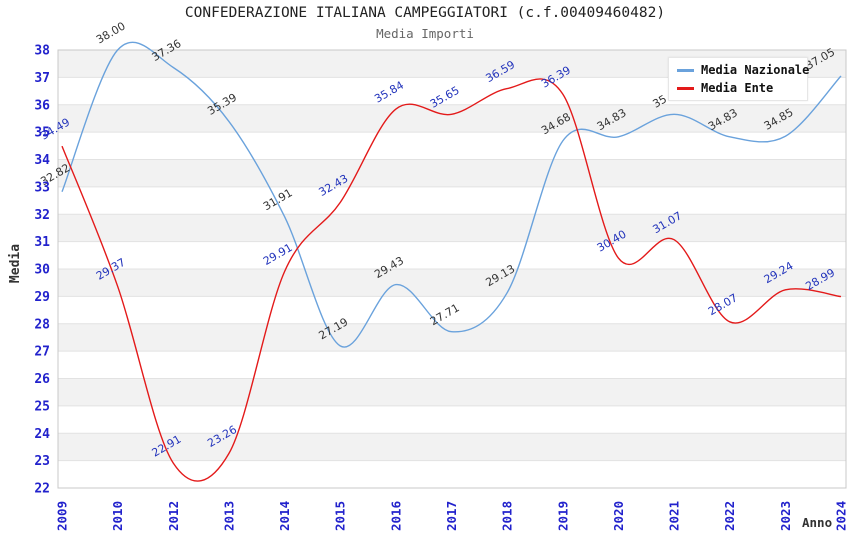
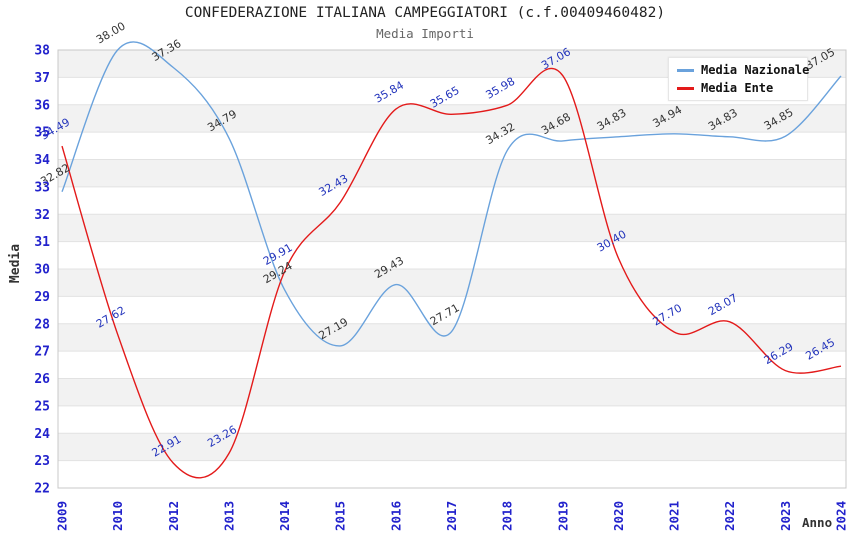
Media Ente/2010: 29.37 -> 27.62
Media Nazionale/2013: 35.39 -> 34.79
Media Nazionale/2014: 31.91 -> 29.24
Media Nazionale/2018: 29.13 -> 34.32
Media Ente/2018: 36.59 -> 35.98
Media Ente/2019: 36.39 -> 37.06
Media Nazionale/2021: 35.65 -> 34.94
Media Ente/2021: 31.07 -> 27.70
Media Ente/2023: 29.24 -> 26.29
Media Ente/2024: 28.99 -> 26.45
